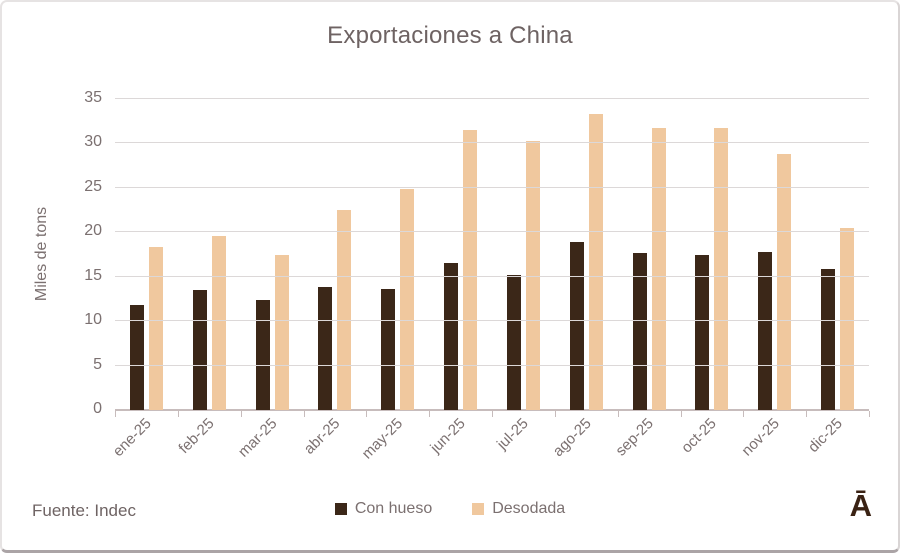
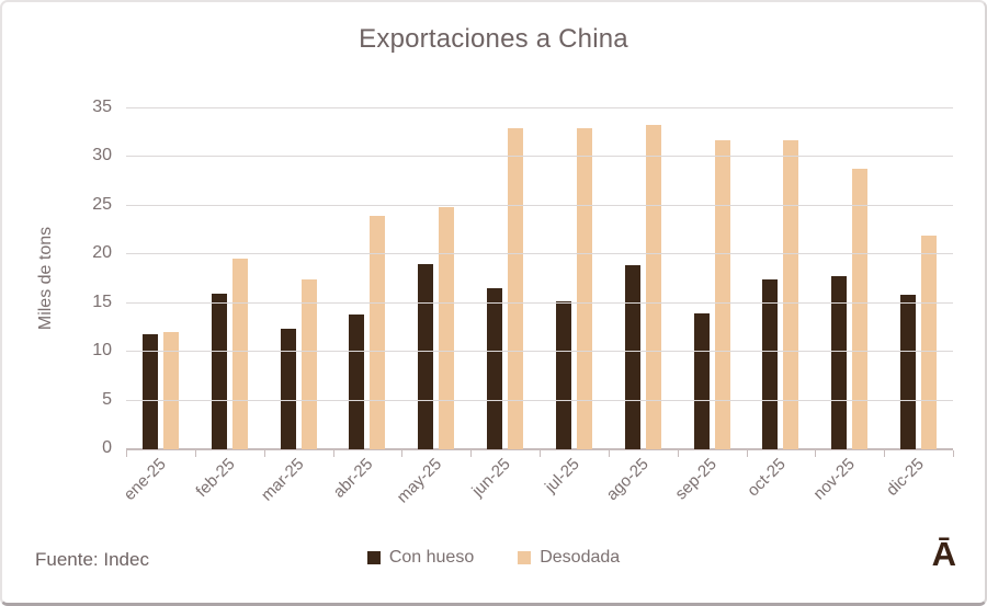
Desodada/ene-25: 18 -> 12
Con hueso/feb-25: 14 -> 16
Desodada/abr-25: 22 -> 24
Con hueso/may-25: 14 -> 19
Desodada/jun-25: 32 -> 33
Desodada/jul-25: 30 -> 33
Con hueso/sep-25: 18 -> 14
Desodada/dic-25: 20 -> 22
